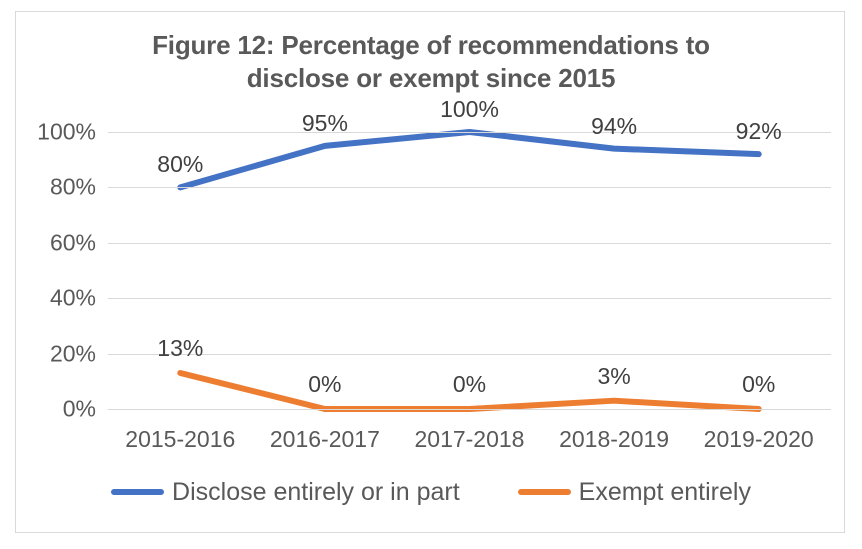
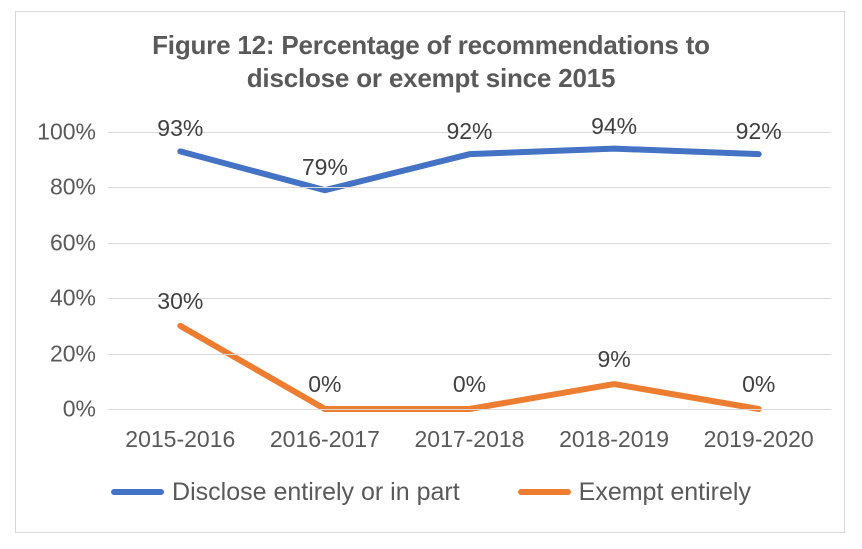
Disclose entirely or in part/2015-2016: 80% -> 93%
Exempt entirely/2015-2016: 13% -> 30%
Disclose entirely or in part/2016-2017: 95% -> 79%
Disclose entirely or in part/2017-2018: 100% -> 92%
Exempt entirely/2018-2019: 3% -> 9%
